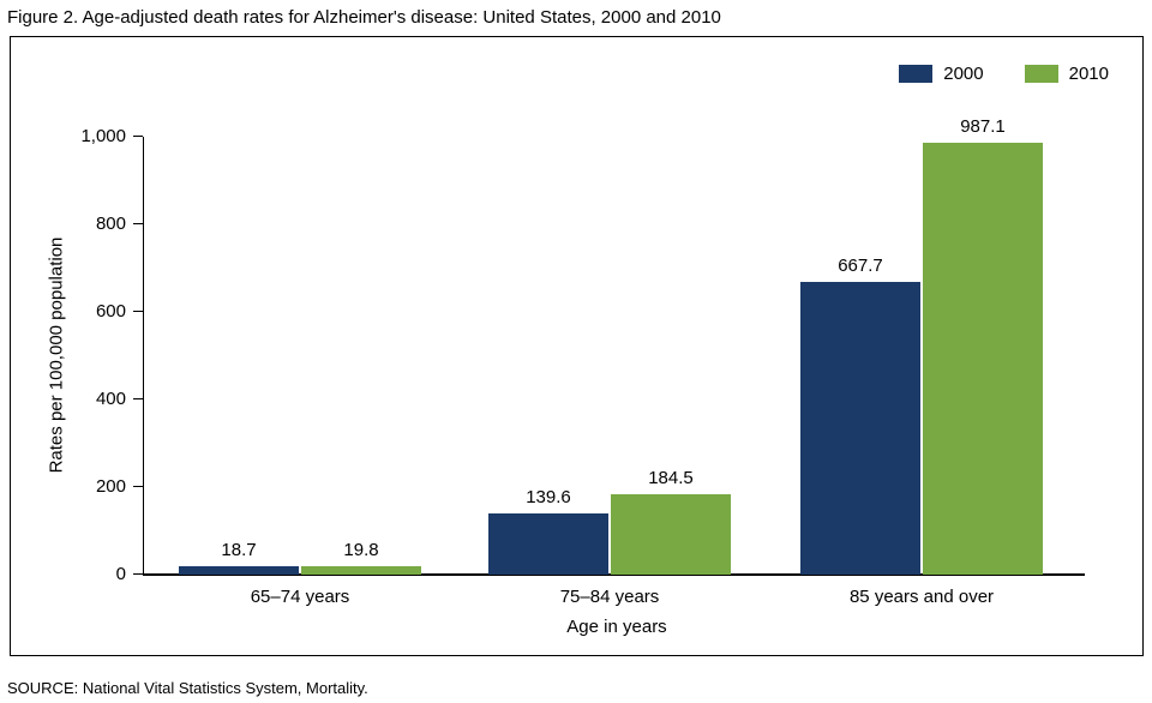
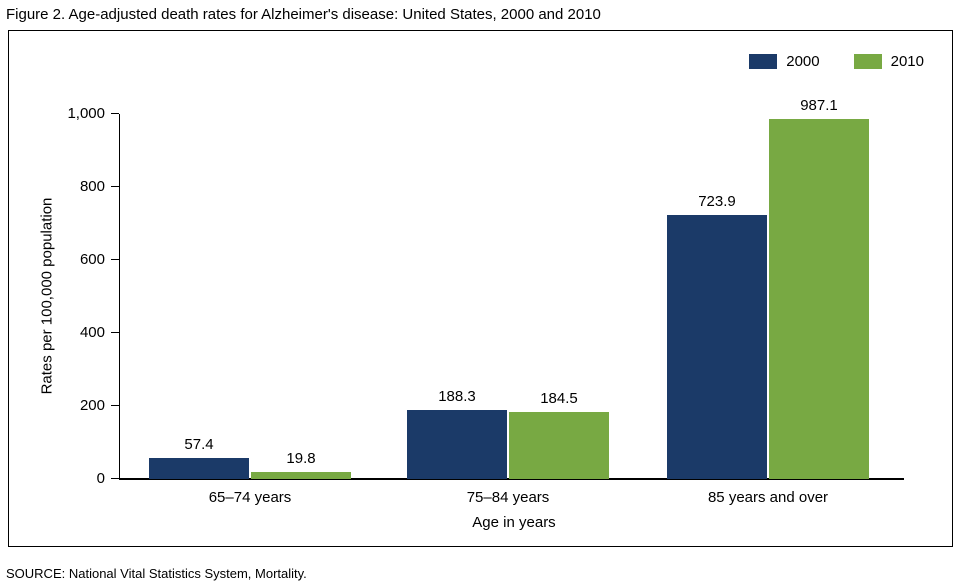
2000/65–74 years: 18.7 -> 57.4
2000/75–84 years: 139.6 -> 188.3
2000/85 years and over: 667.7 -> 723.9
